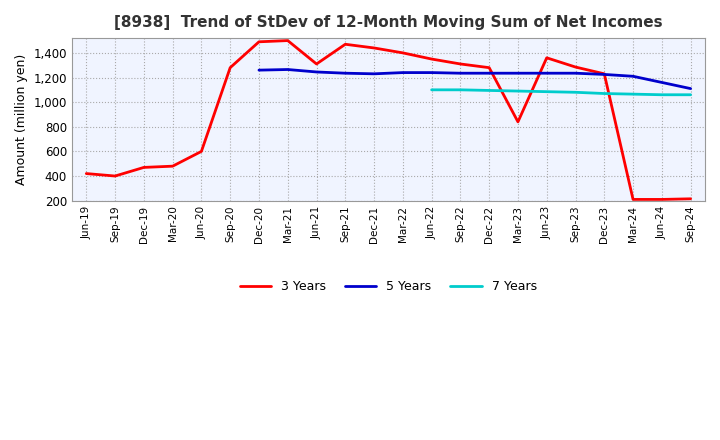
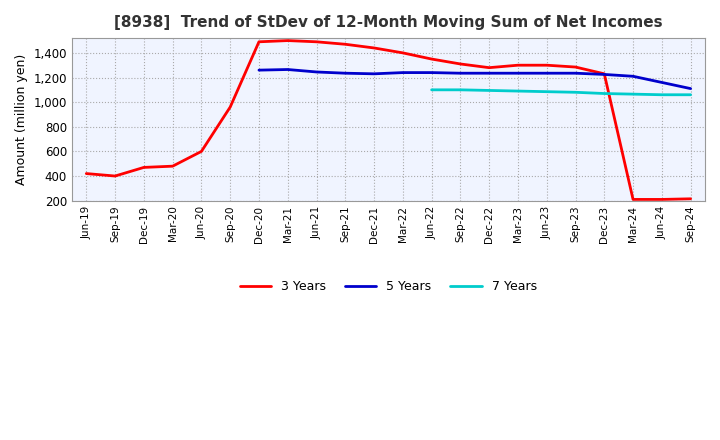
3 Years/Sep-20: 1,280 -> 960
3 Years/Jun-21: 1,310 -> 1,490
3 Years/Mar-23: 840 -> 1,300
3 Years/Jun-23: 1,360 -> 1,300
